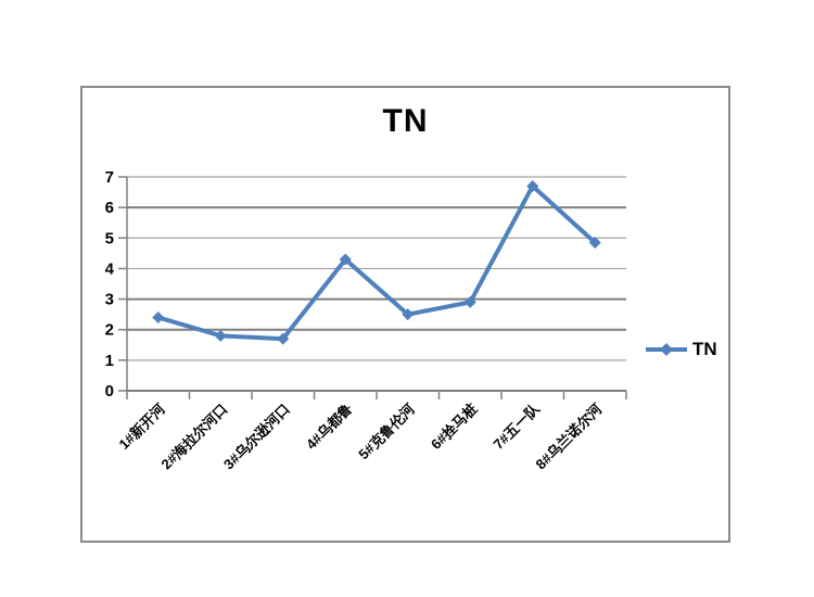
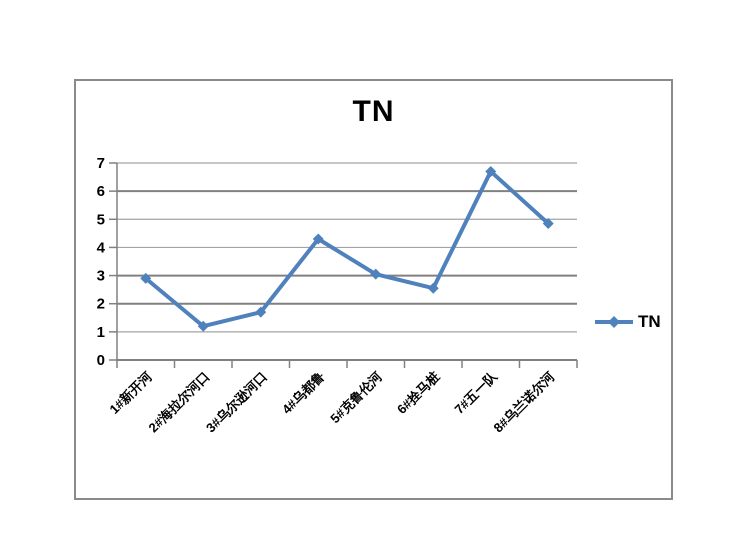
1#新开河: 2.4 -> 2.9
2#海拉尔河口: 1.8 -> 1.2
5#克鲁伦河: 2.5 -> 3.0
6#拴马桩: 2.9 -> 2.5
